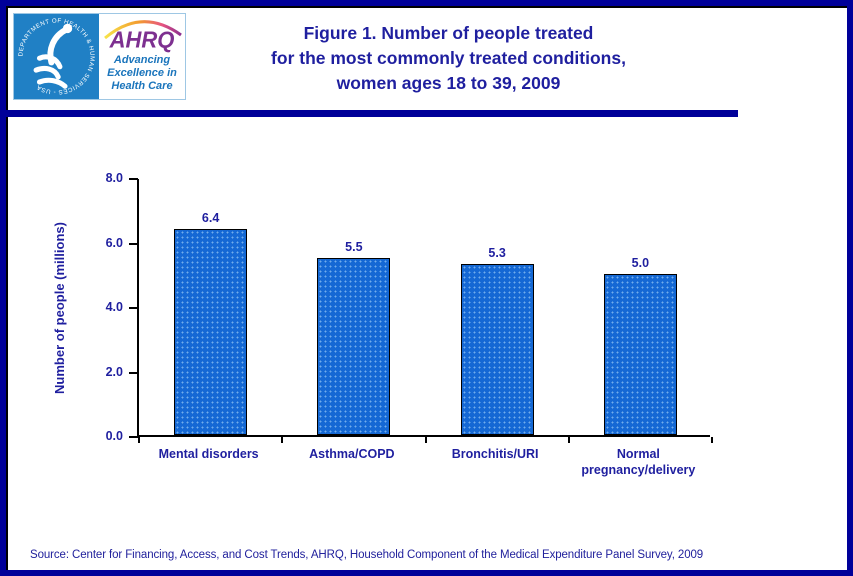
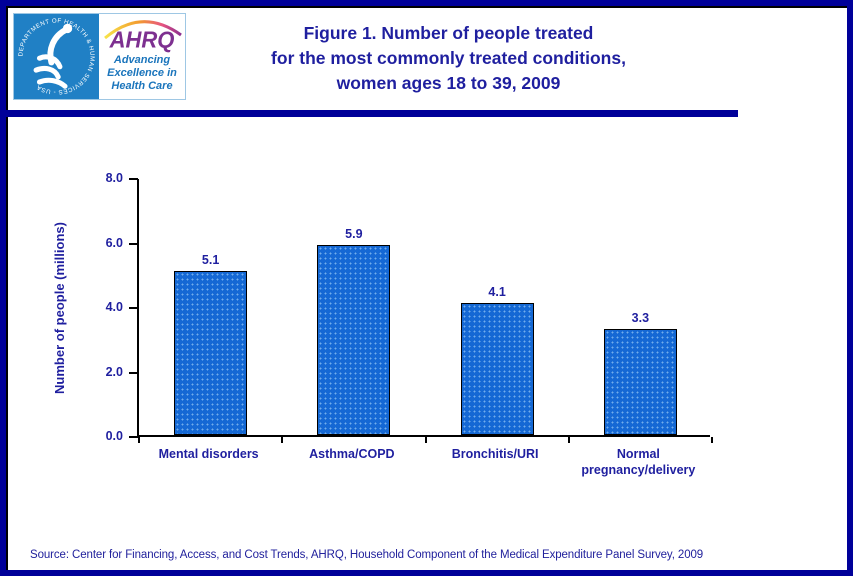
Mental disorders: 6.4 -> 5.1
Asthma/COPD: 5.5 -> 5.9
Bronchitis/URI: 5.3 -> 4.1
Normal pregnancy/delivery: 5.0 -> 3.3
